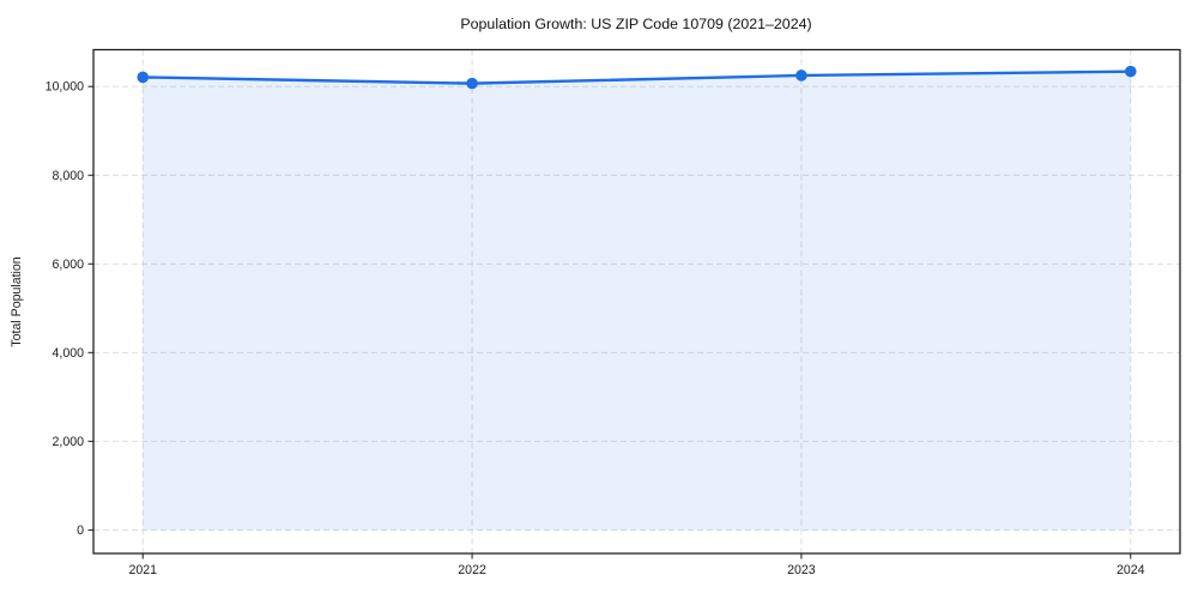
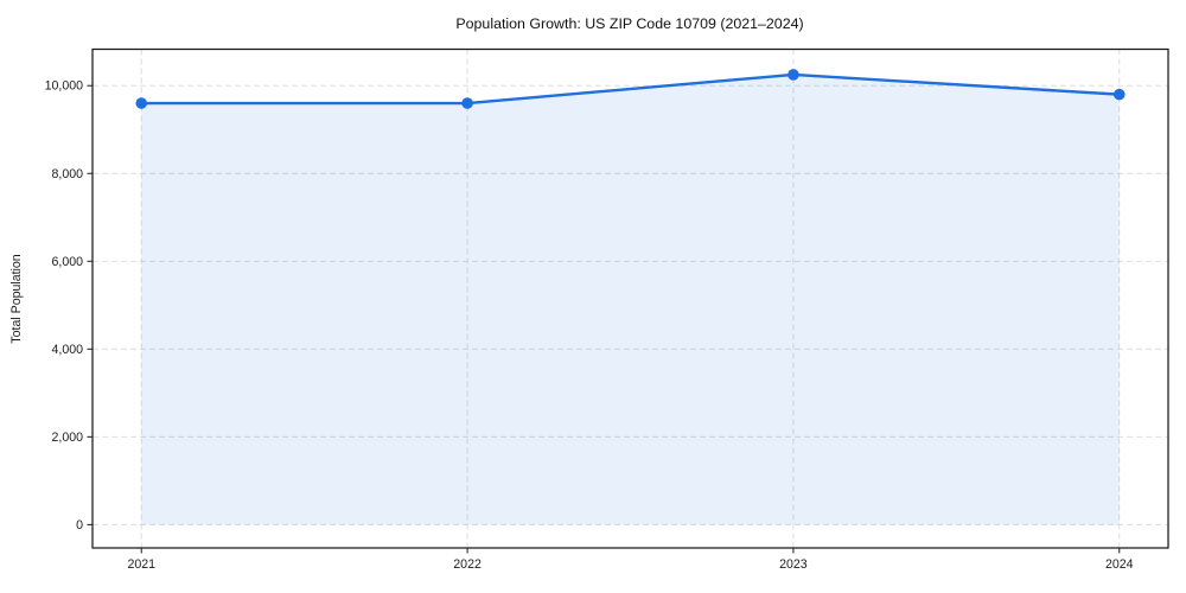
2021: 10200 -> 9600
2022: 10100 -> 9600
2024: 10300 -> 9800
